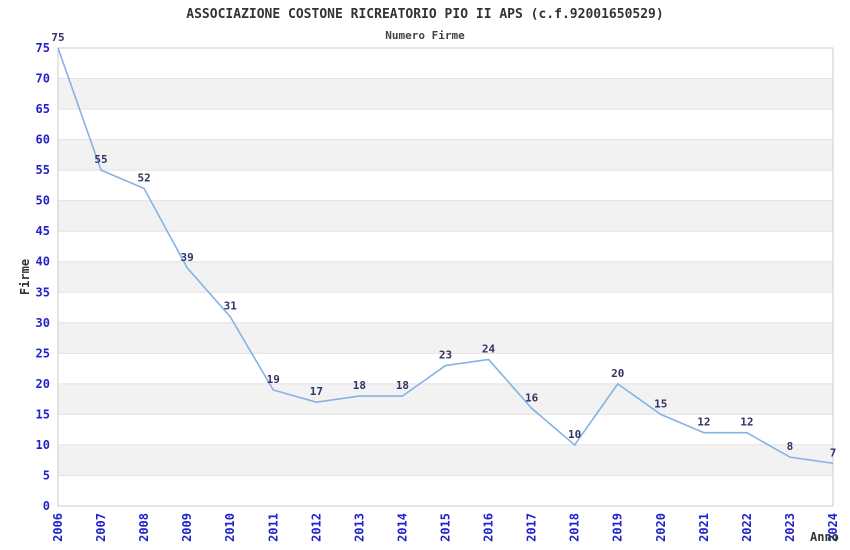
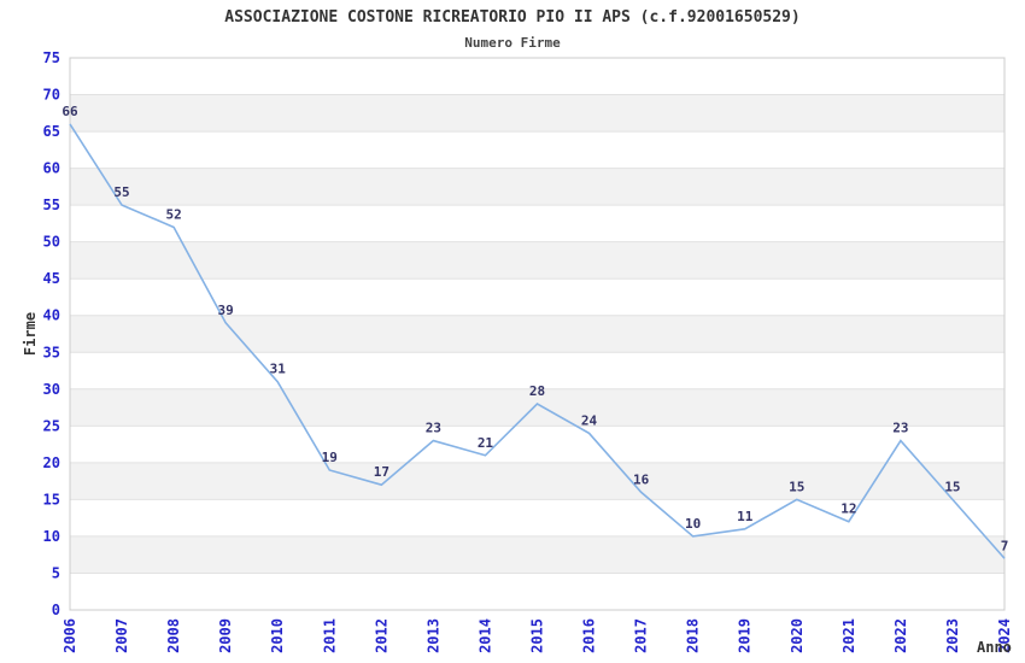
2006: 75 -> 66
2013: 18 -> 23
2014: 18 -> 21
2015: 23 -> 28
2019: 20 -> 11
2022: 12 -> 23
2023: 8 -> 15
